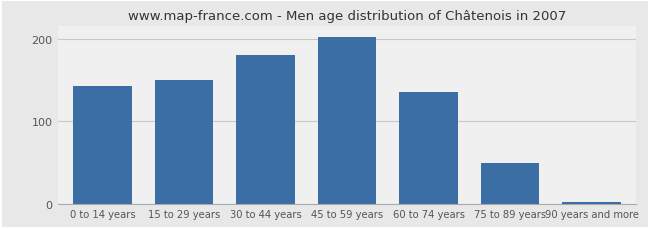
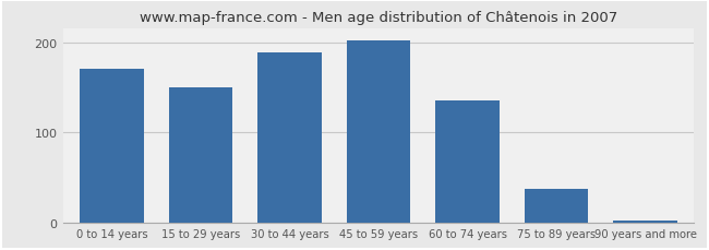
0 to 14 years: 142 -> 170
30 to 44 years: 180 -> 188
75 to 89 years: 50 -> 38
